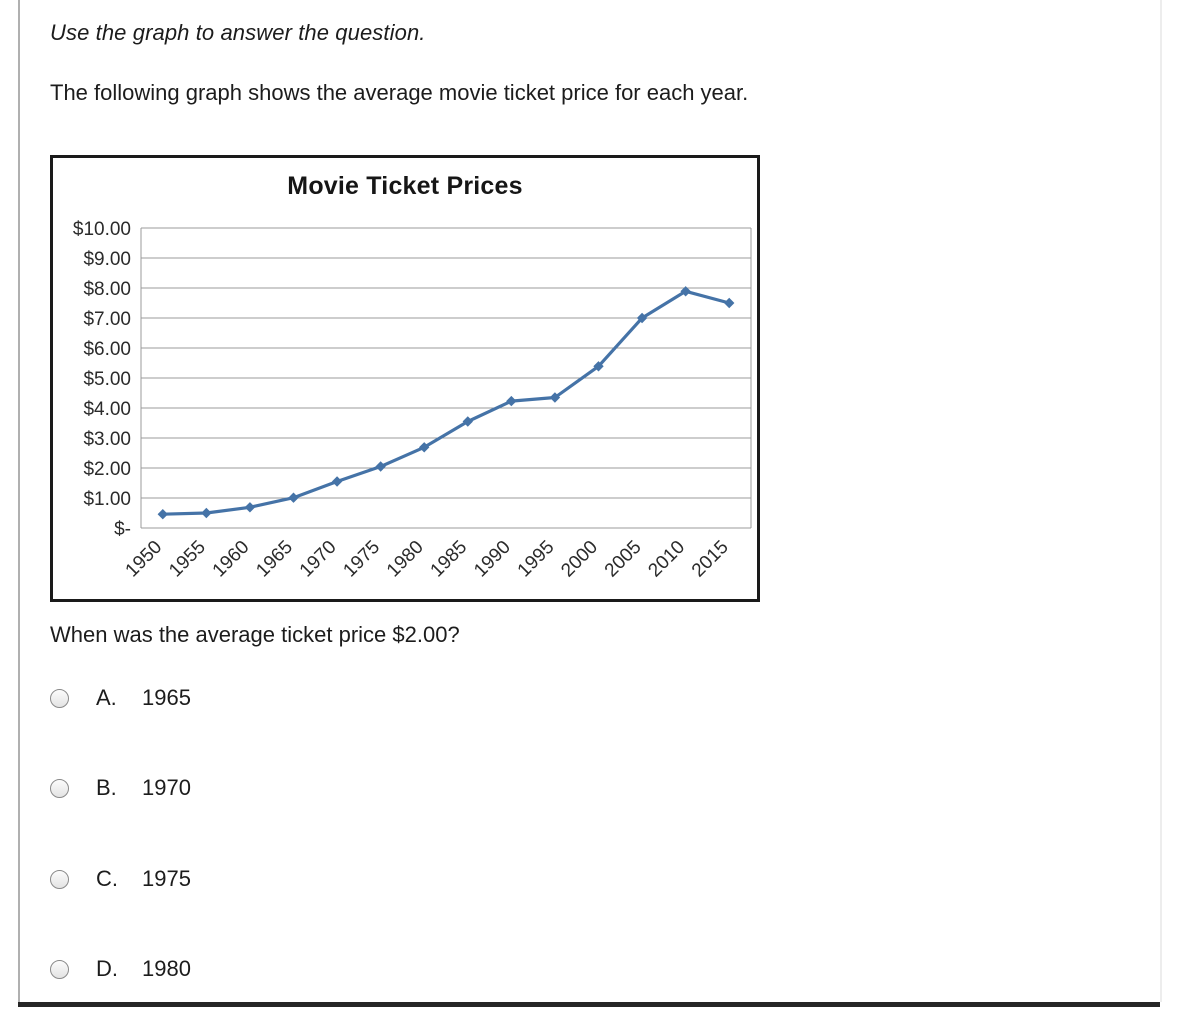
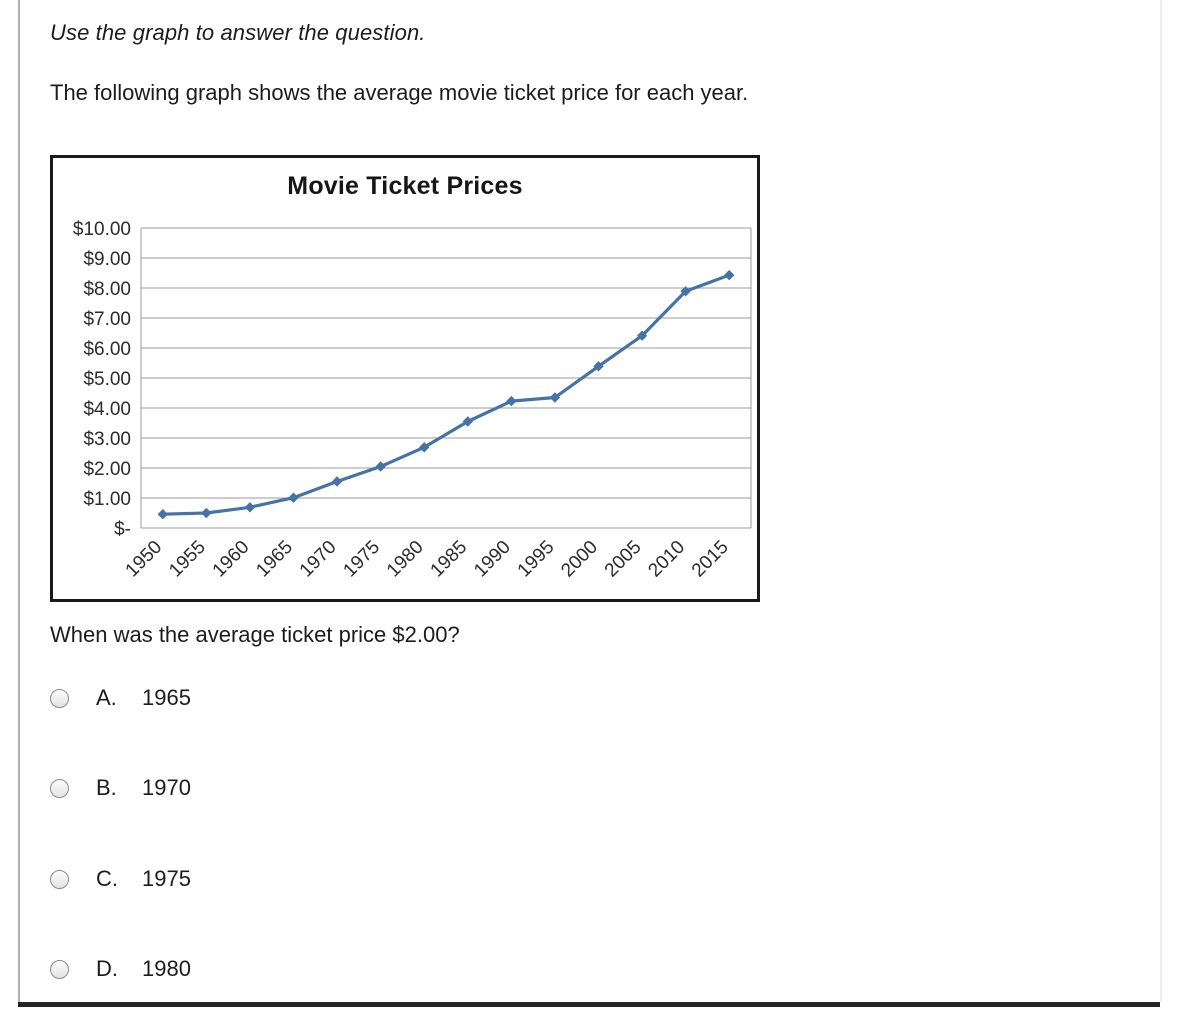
2005: $7.0 -> $6.4
2015: $7.5 -> $8.4
